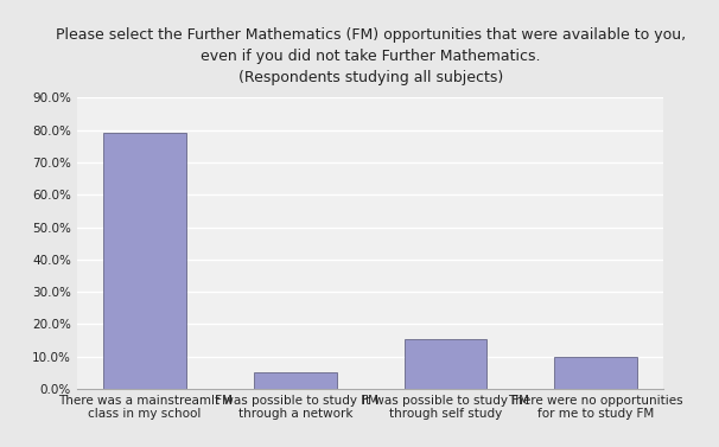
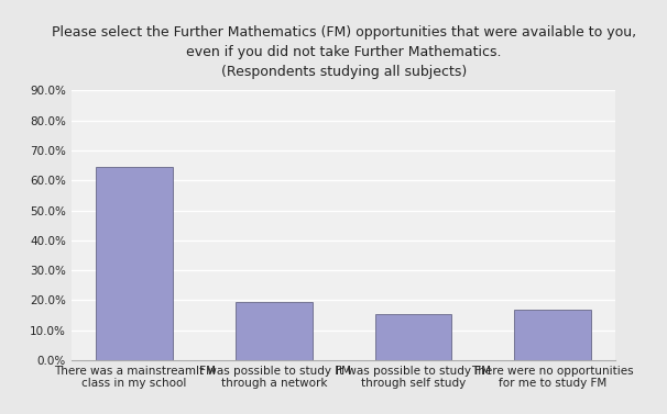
There was a mainstream FM class in my school: 79.0% -> 64.5%
It was possible to study FM through a network: 5.0% -> 19.5%
There were no opportunities for me to study FM: 10.0% -> 17.0%
